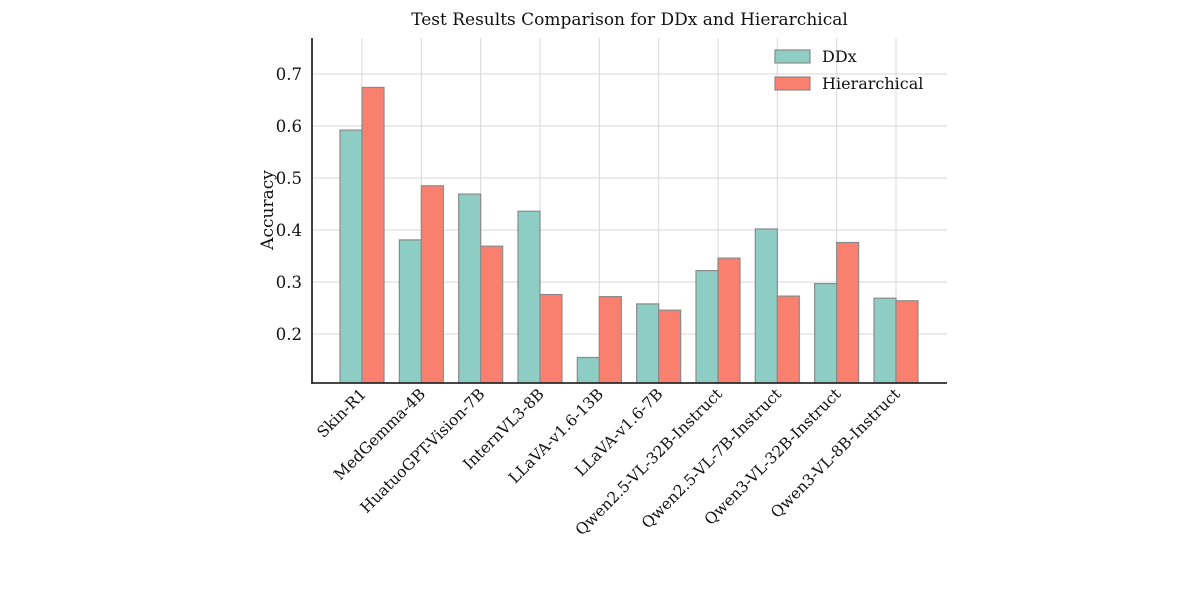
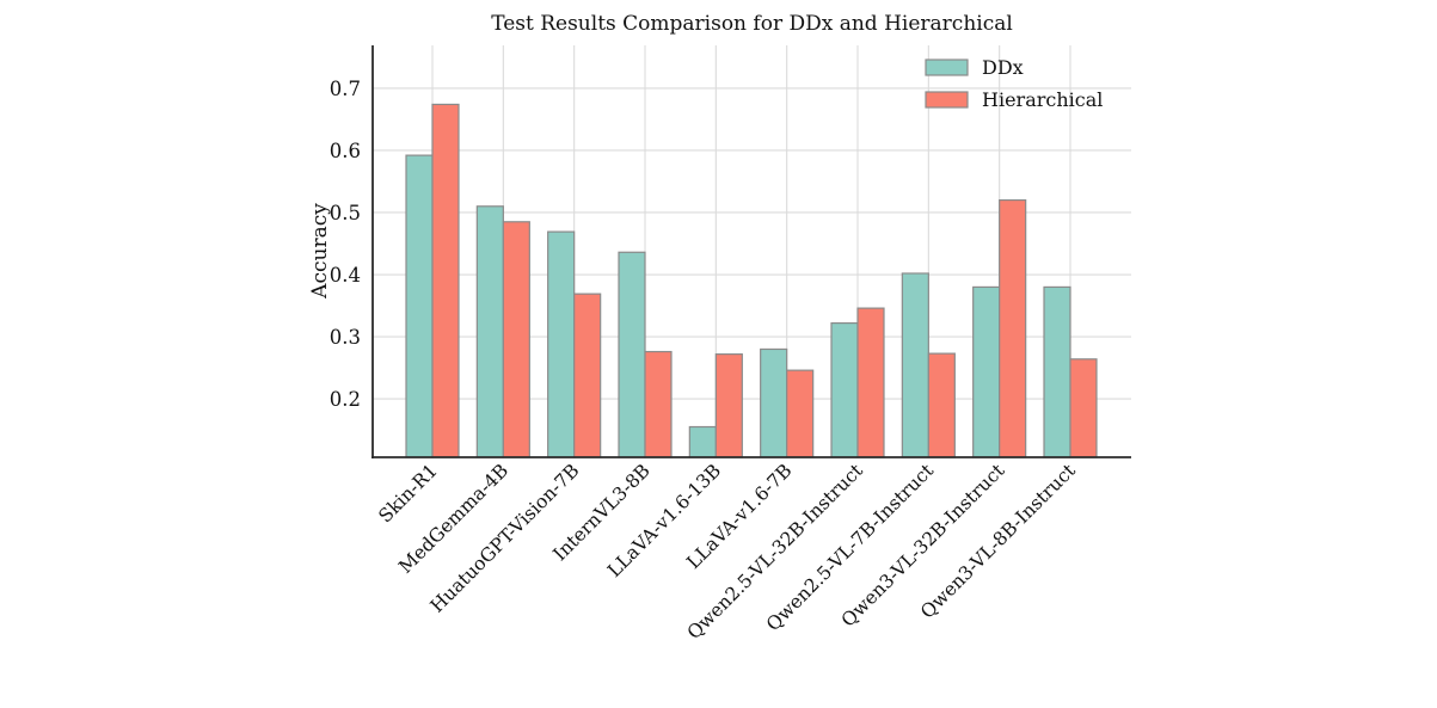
DDx/MedGemma-4B: 0.38 -> 0.51
DDx/LLaVA-v1.6-7B: 0.26 -> 0.28
DDx/Qwen3-VL-32B-Instruct: 0.30 -> 0.38
Hierarchical/Qwen3-VL-32B-Instruct: 0.38 -> 0.52
DDx/Qwen3-VL-8B-Instruct: 0.27 -> 0.38
